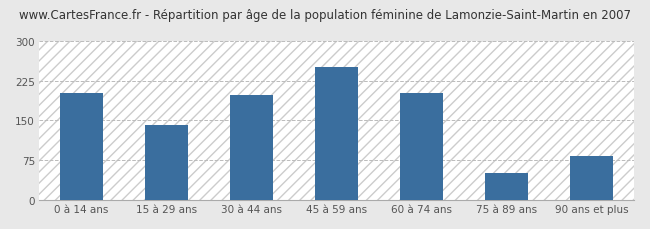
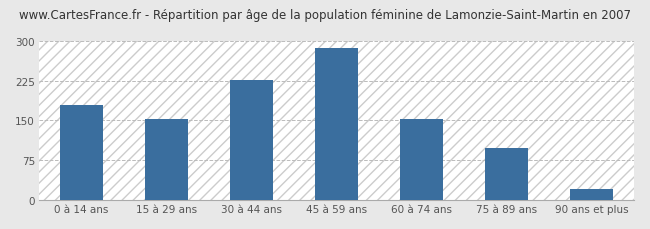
0 à 14 ans: 202 -> 180
15 à 29 ans: 142 -> 153
30 à 44 ans: 198 -> 226
45 à 59 ans: 250 -> 287
60 à 74 ans: 202 -> 153
75 à 89 ans: 50 -> 98
90 ans et plus: 82 -> 20
